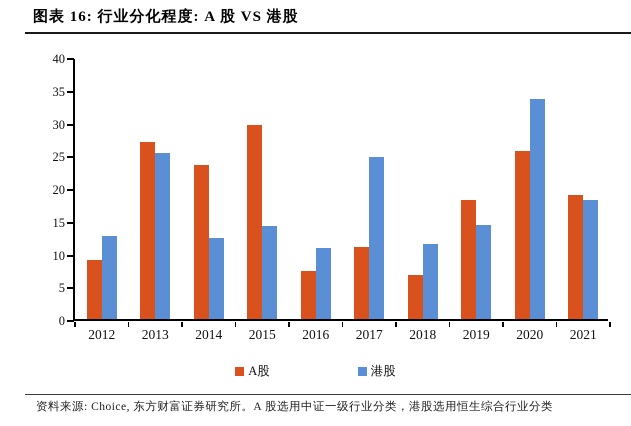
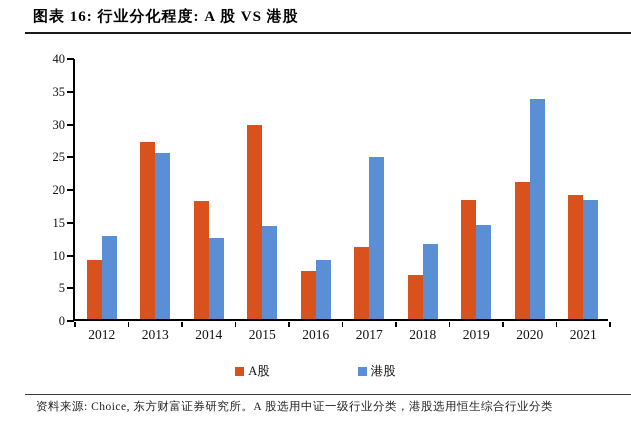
A股/2014: 24 -> 18
港股/2016: 11 -> 9
A股/2020: 26 -> 21
